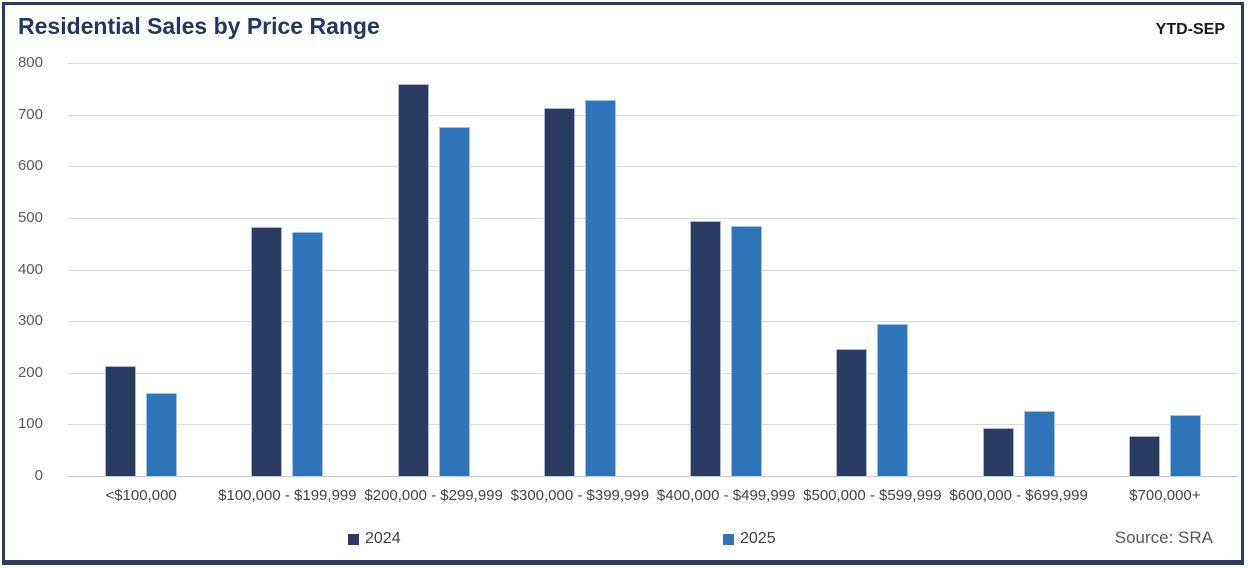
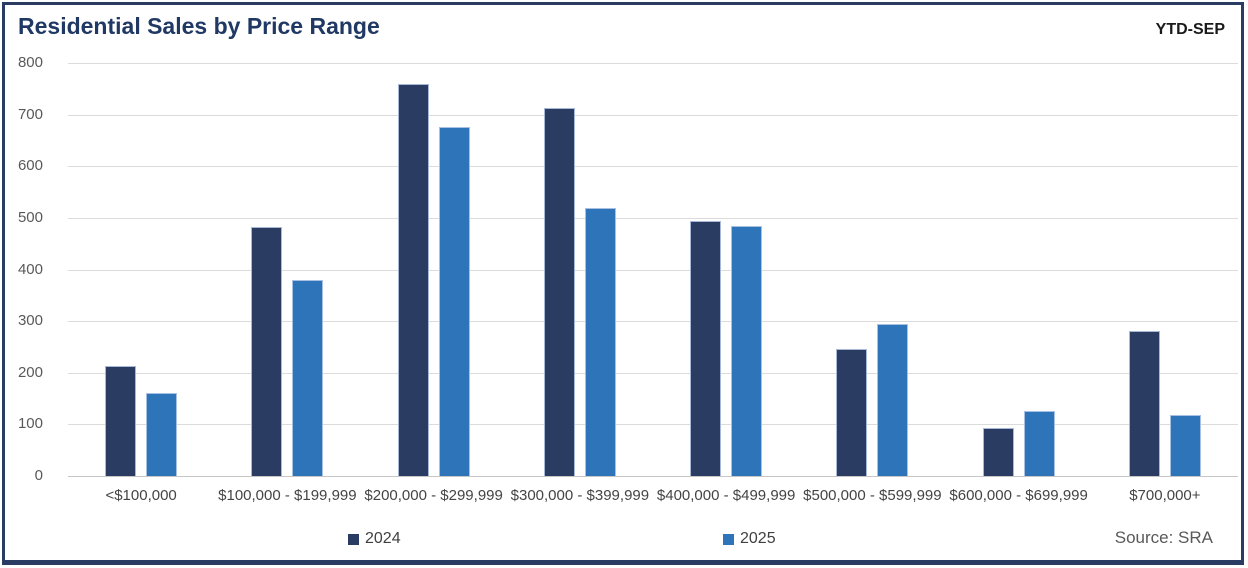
2025/$100,000 - $199,999: 470 -> 380
2025/$300,000 - $399,999: 730 -> 520
2024/$700,000+: 80 -> 280
